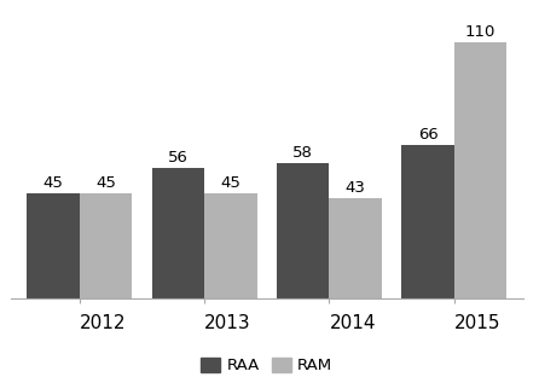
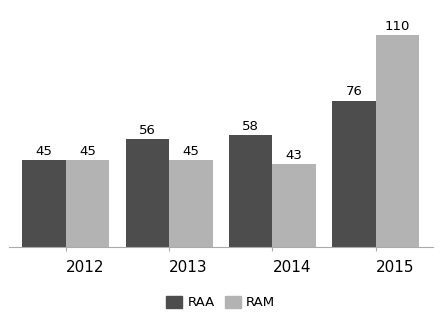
RAA/2015: 66 -> 76
